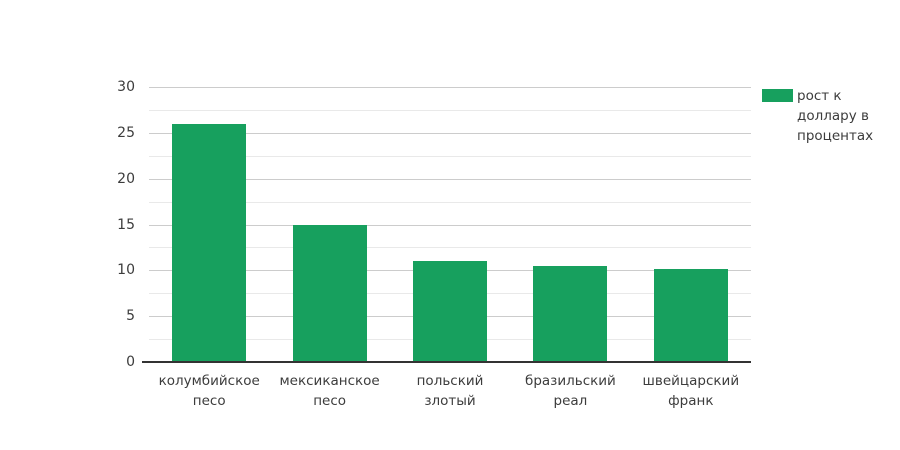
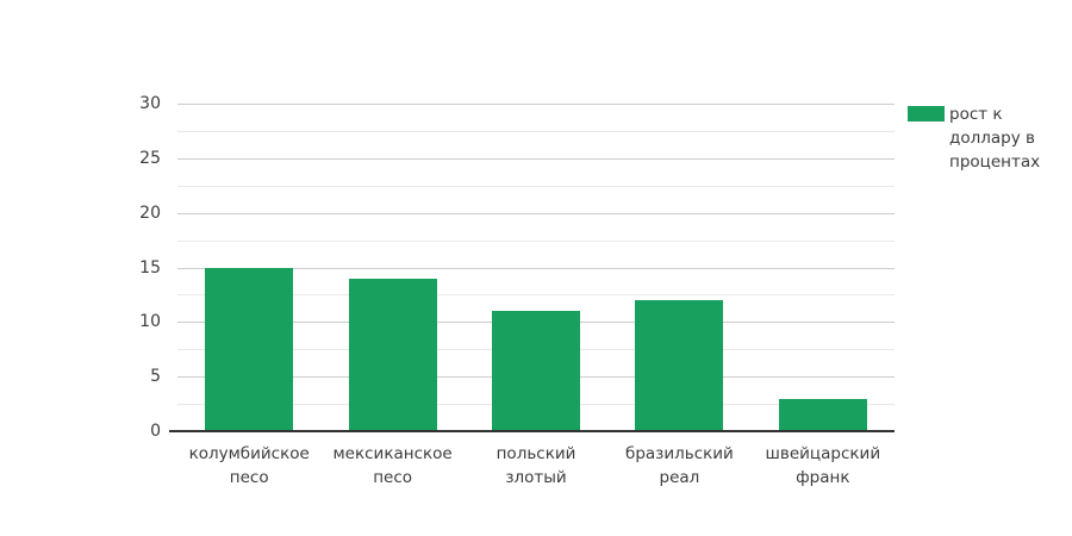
колумбийское песо: 26 -> 15
мексиканское песо: 15 -> 14
бразильский реал: 10 -> 12
швейцарский франк: 10 -> 3
